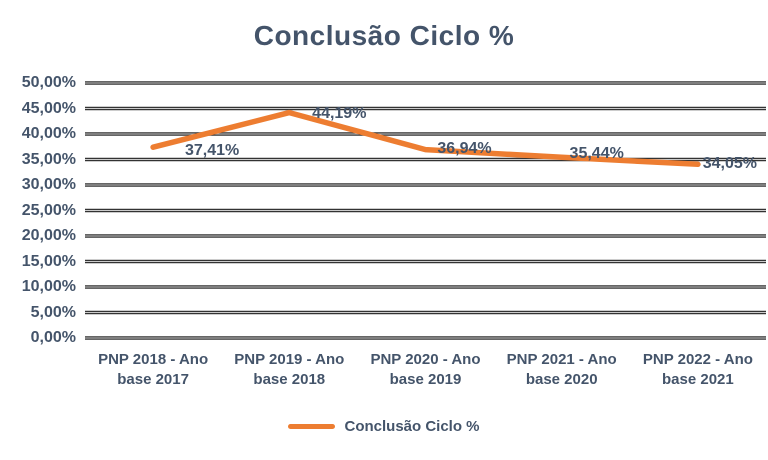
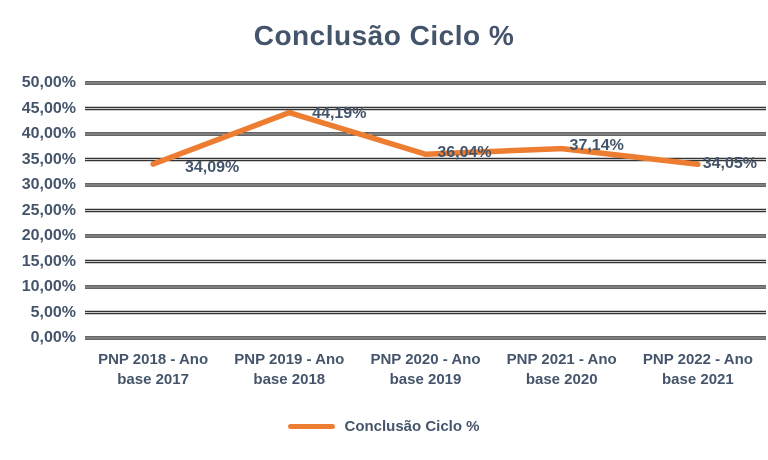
PNP 2018 - Ano base 2017: 37,41% -> 34,09%
PNP 2020 - Ano base 2019: 36,94% -> 36,04%
PNP 2021 - Ano base 2020: 35,44% -> 37,14%
